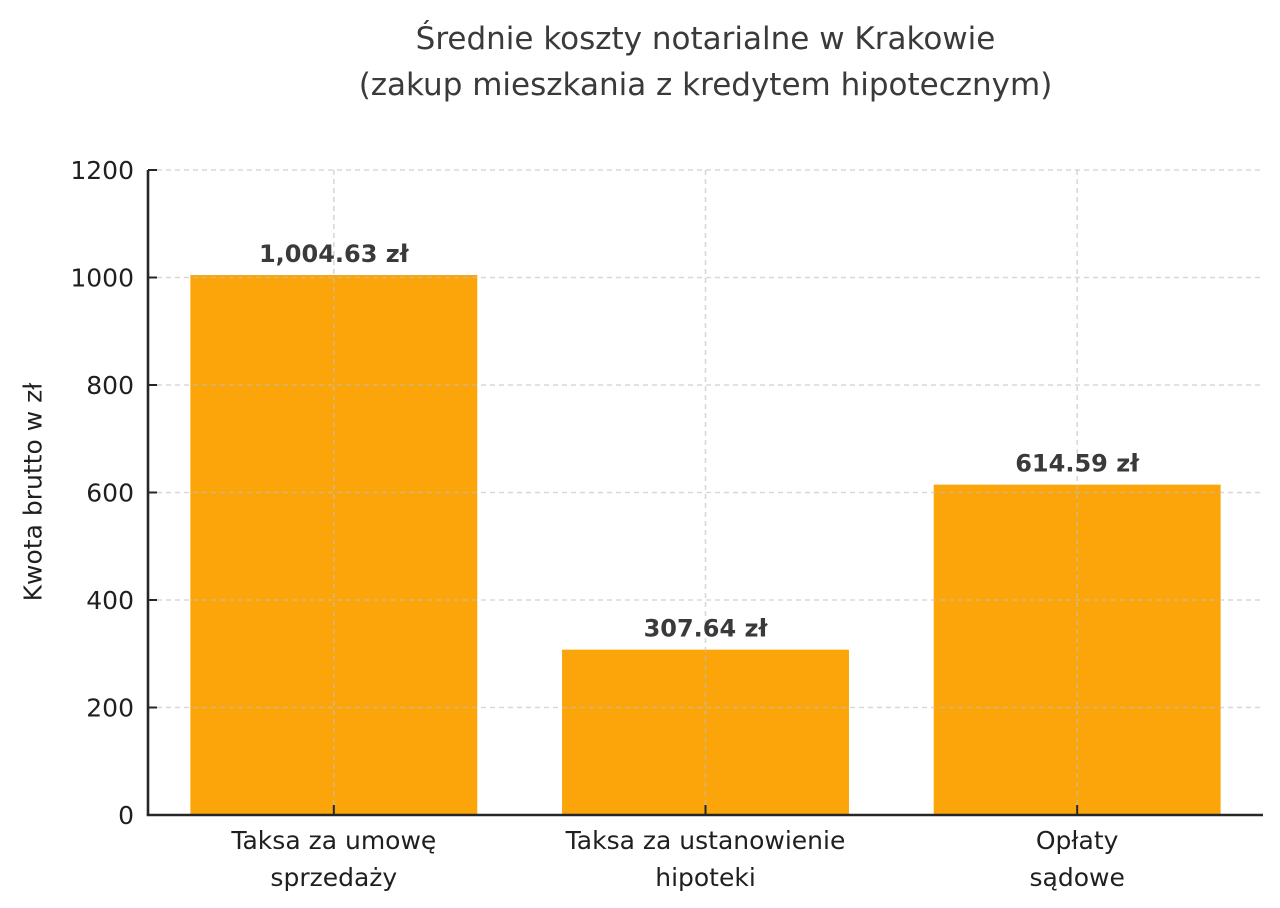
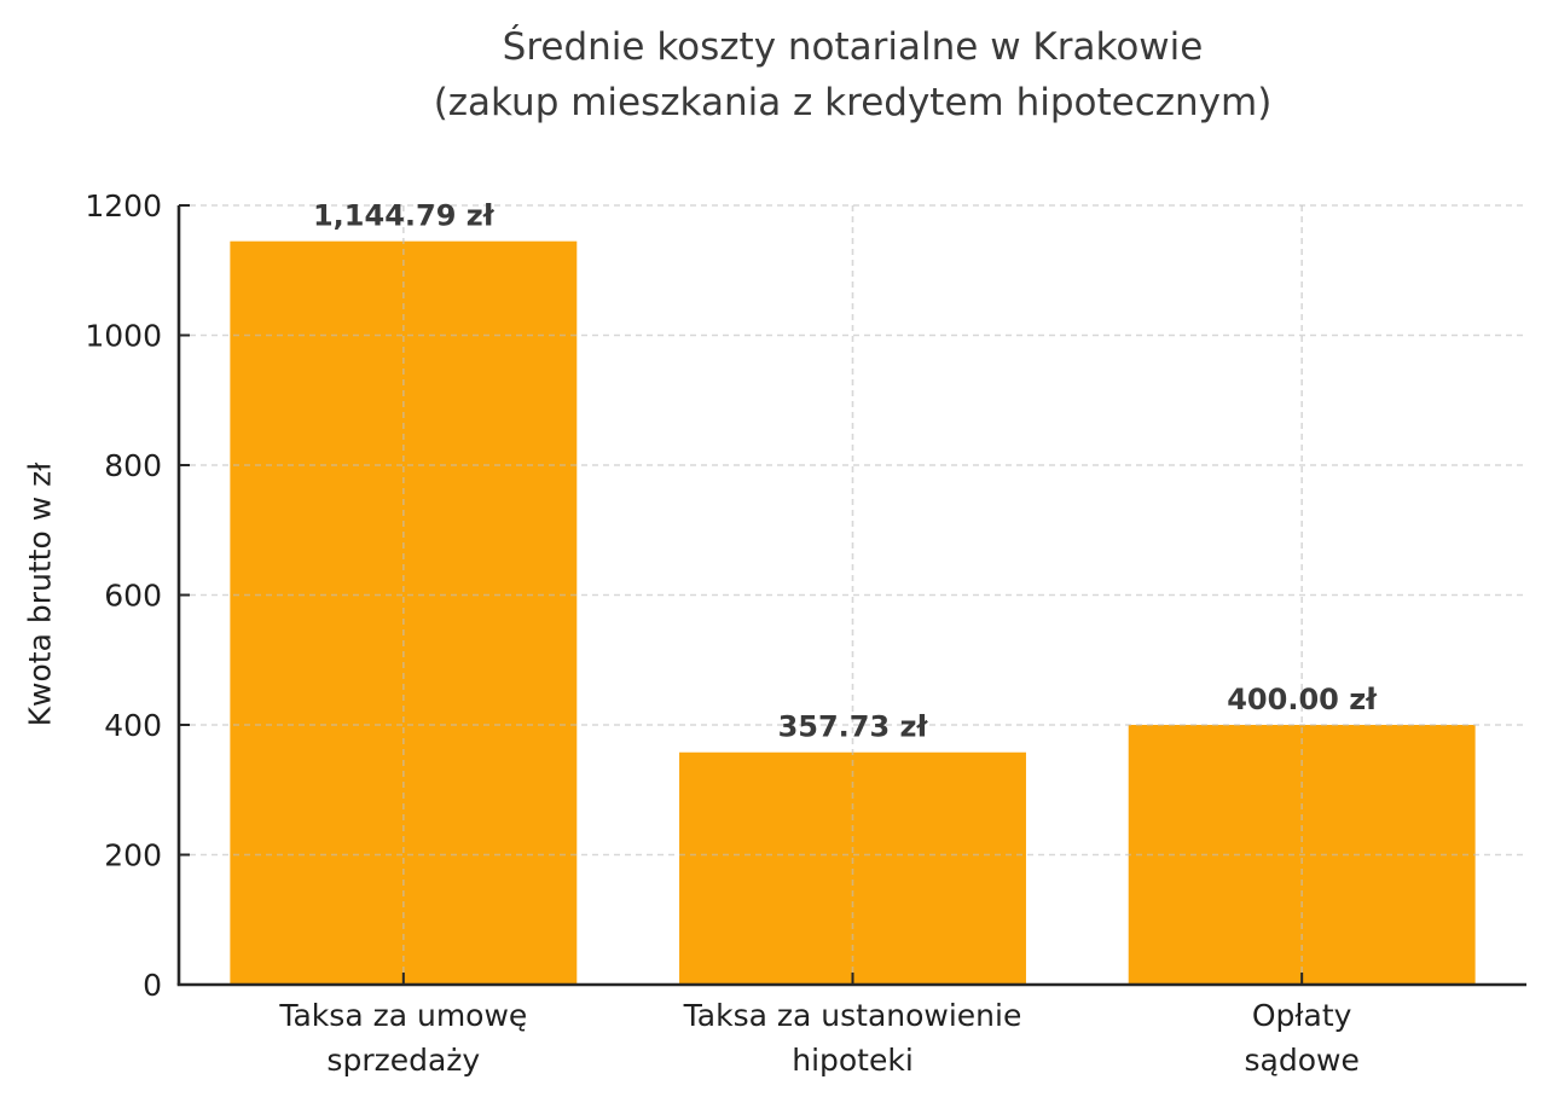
Taksa za umowę sprzedaży: 1,004.63 -> 1,144.79
Taksa za ustanowienie hipoteki: 307.64 -> 357.73
Opłaty sądowe: 614.59 -> 400.00
